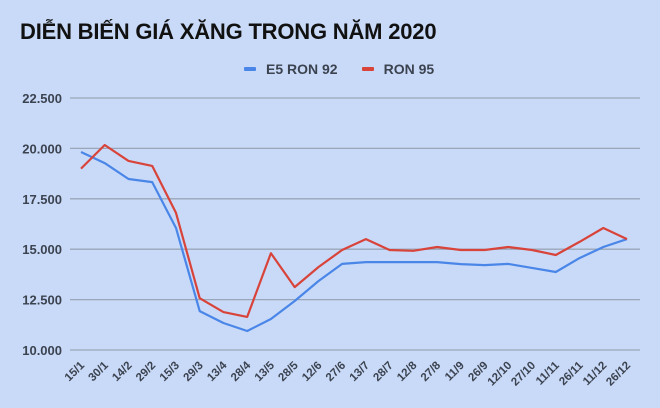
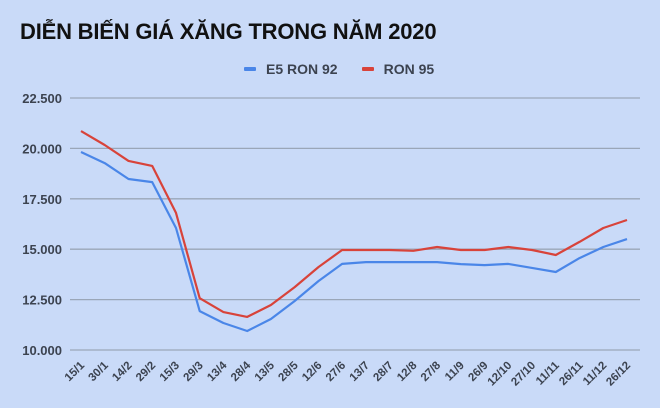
RON 95/15/1: 19000 -> 20900
RON 95/13/5: 14800 -> 12200
RON 95/13/7: 15500 -> 15000
RON 95/26/12: 15500 -> 16400
